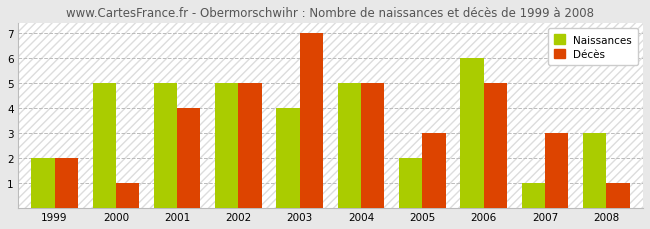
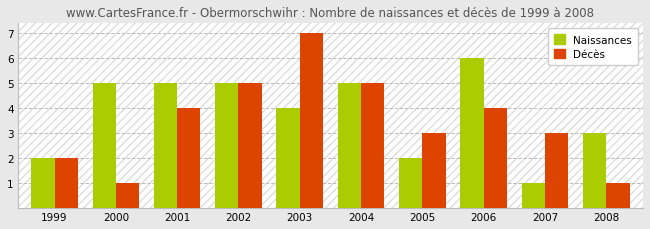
Décès/2006: 5 -> 4
